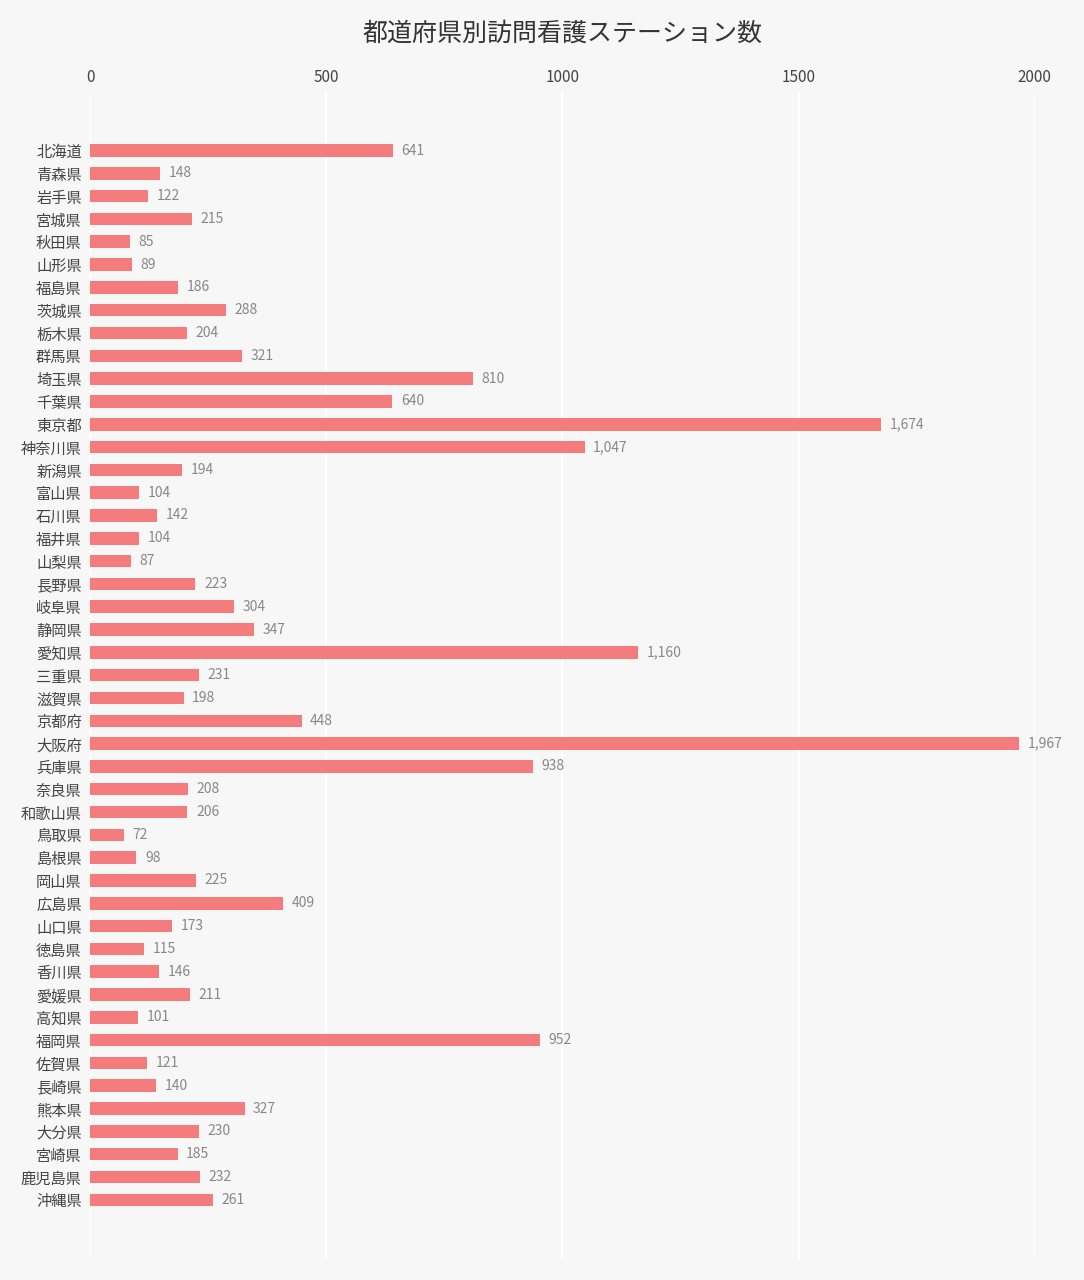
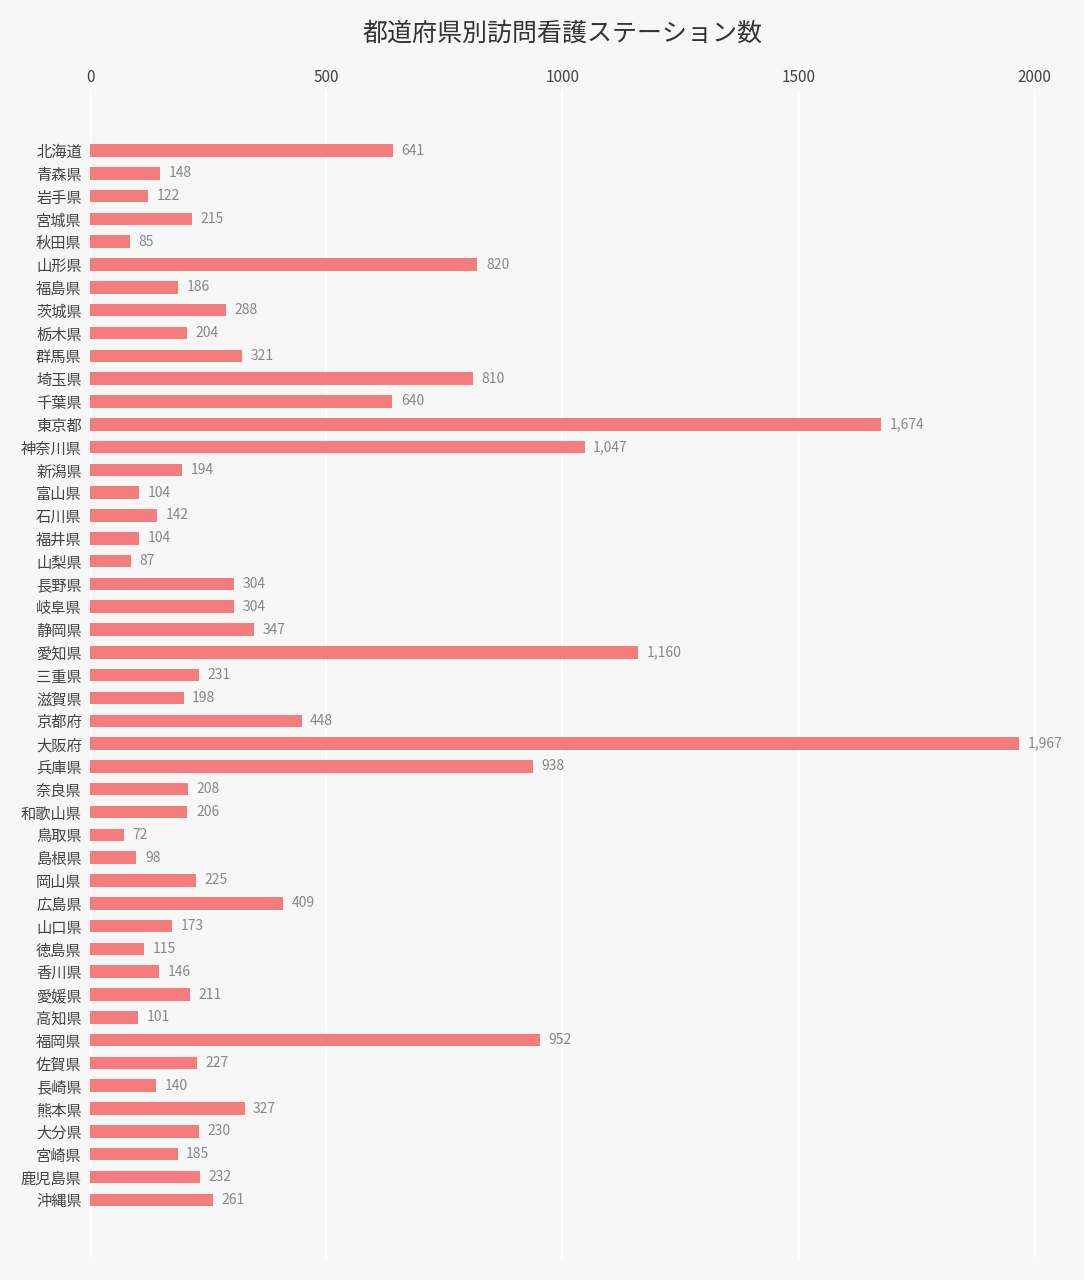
山形県: 89 -> 820
長野県: 223 -> 304
佐賀県: 121 -> 227
